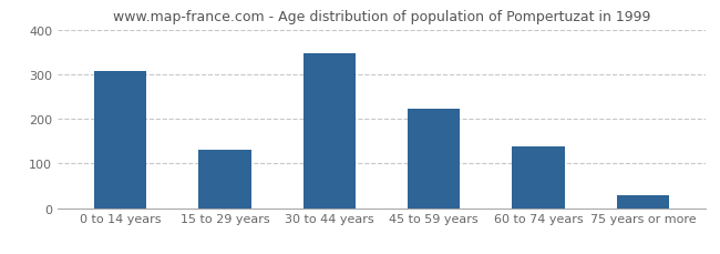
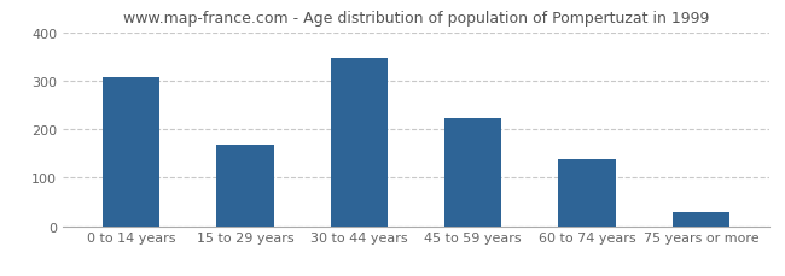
15 to 29 years: 130 -> 168
